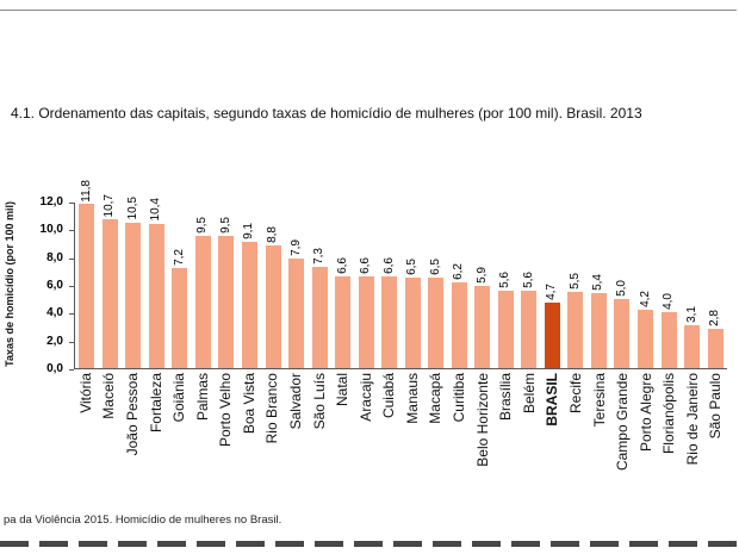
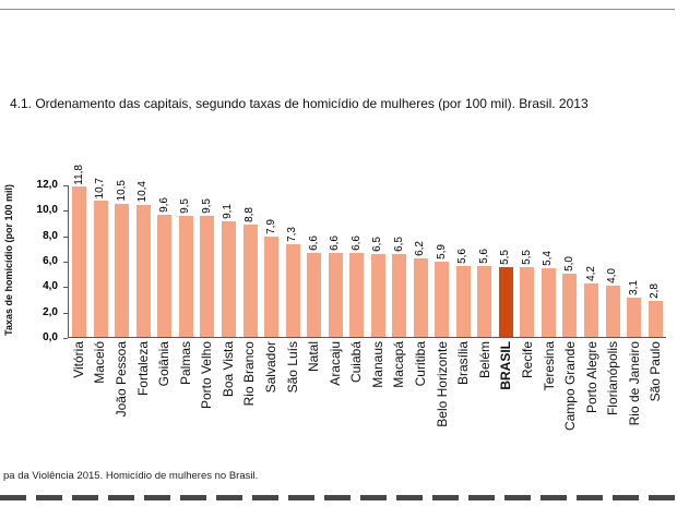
Goiânia: 7,2 -> 9,6
BRASIL: 4,7 -> 5,5
